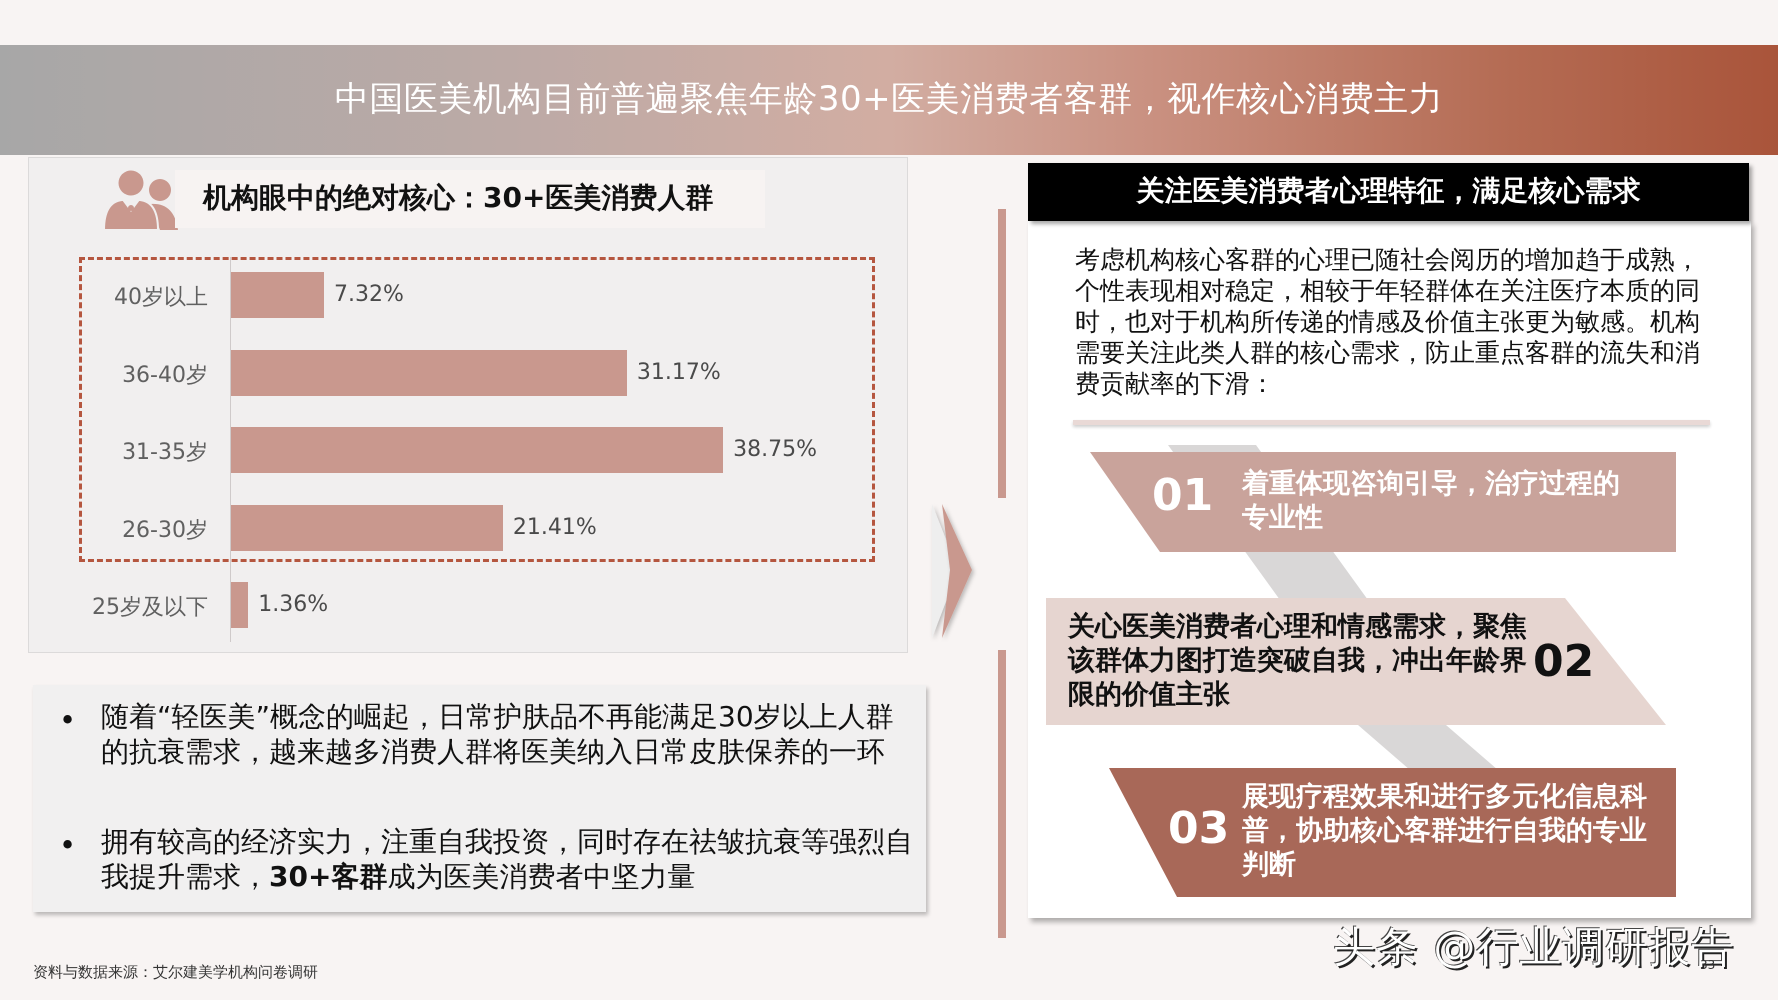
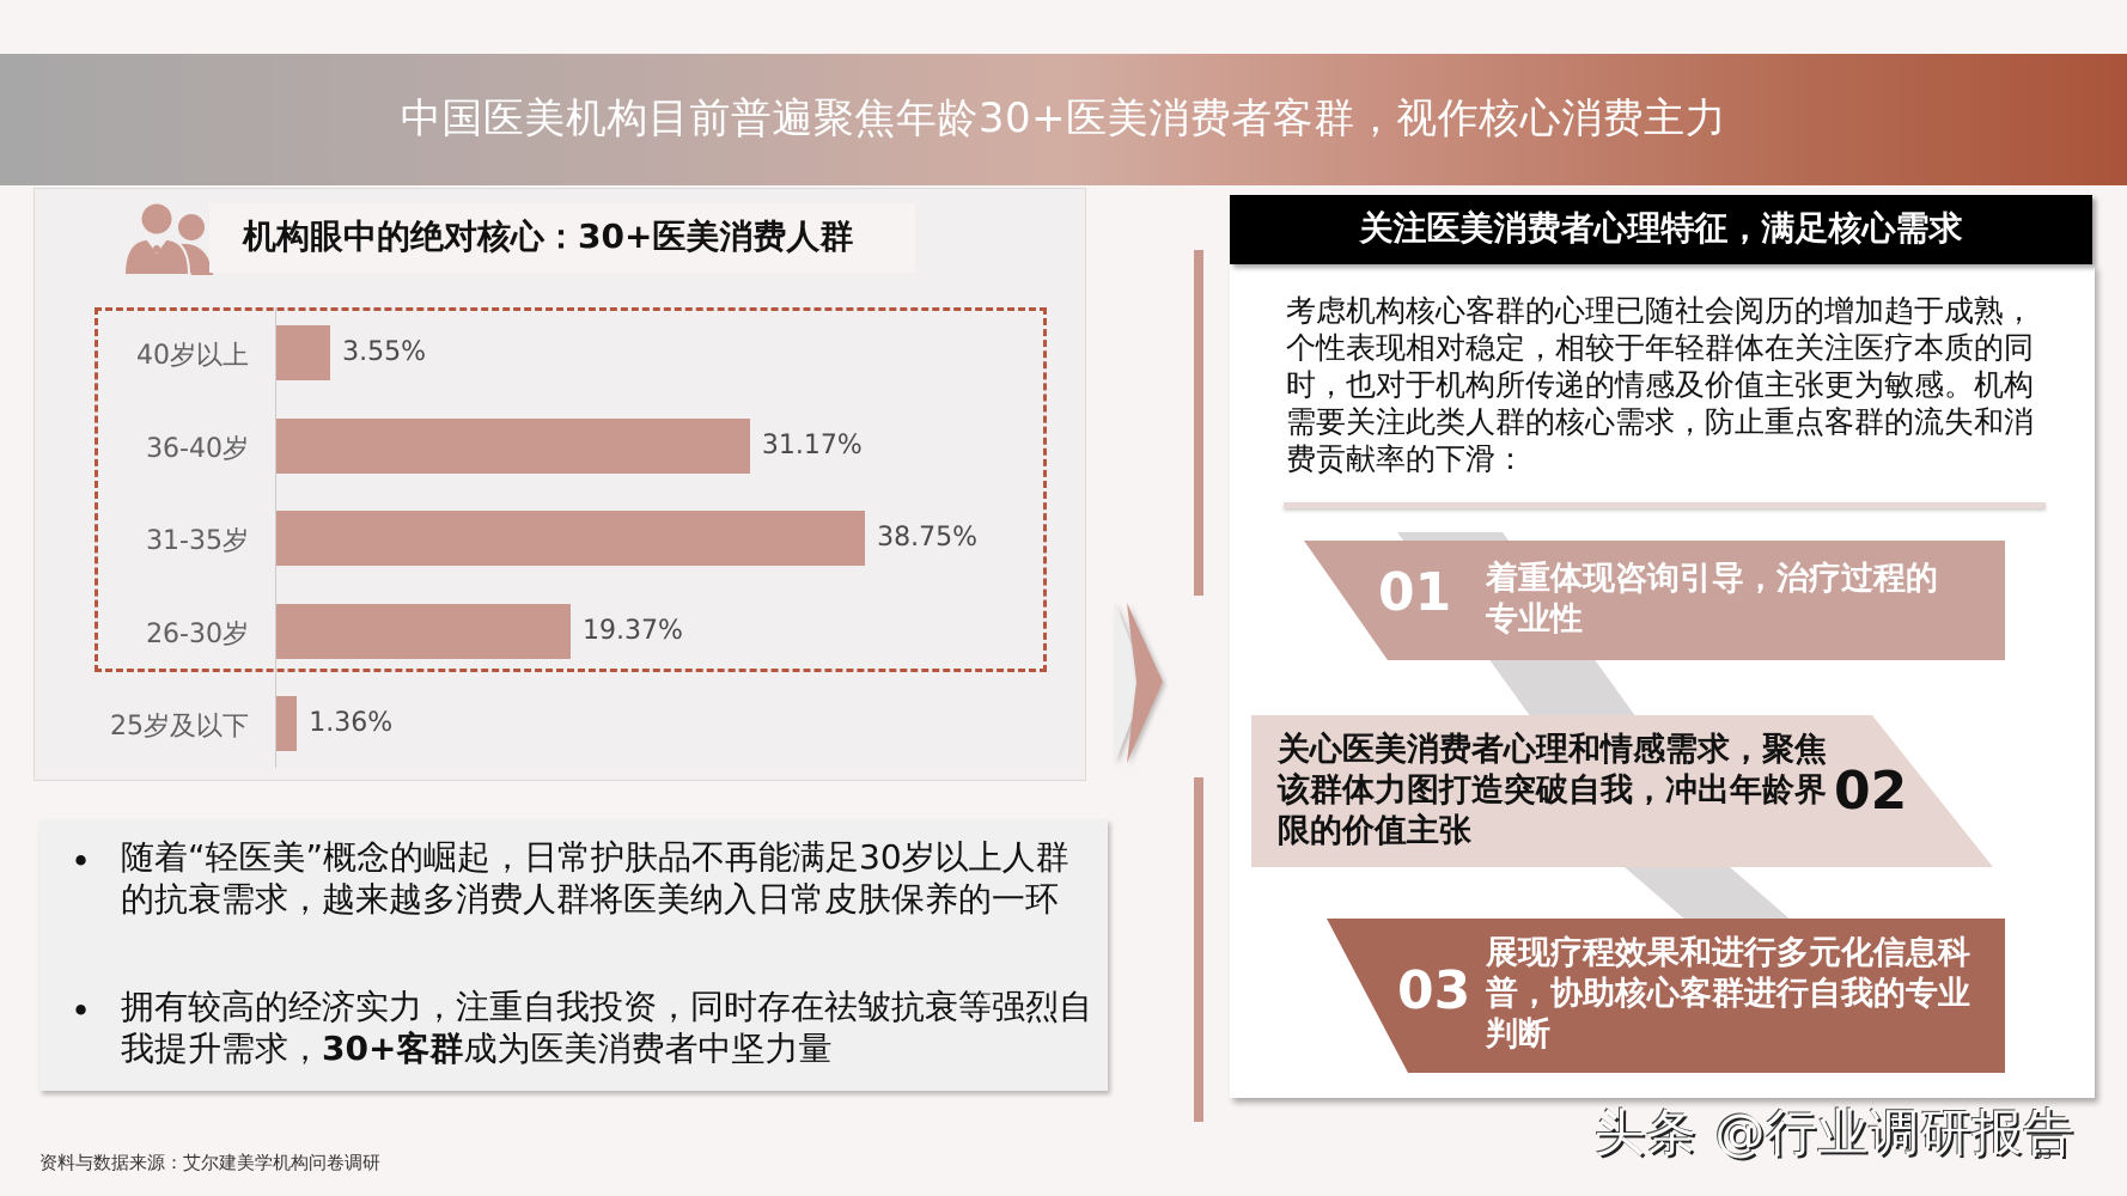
40岁以上: 7.32% -> 3.55%
26-30岁: 21.41% -> 19.37%
